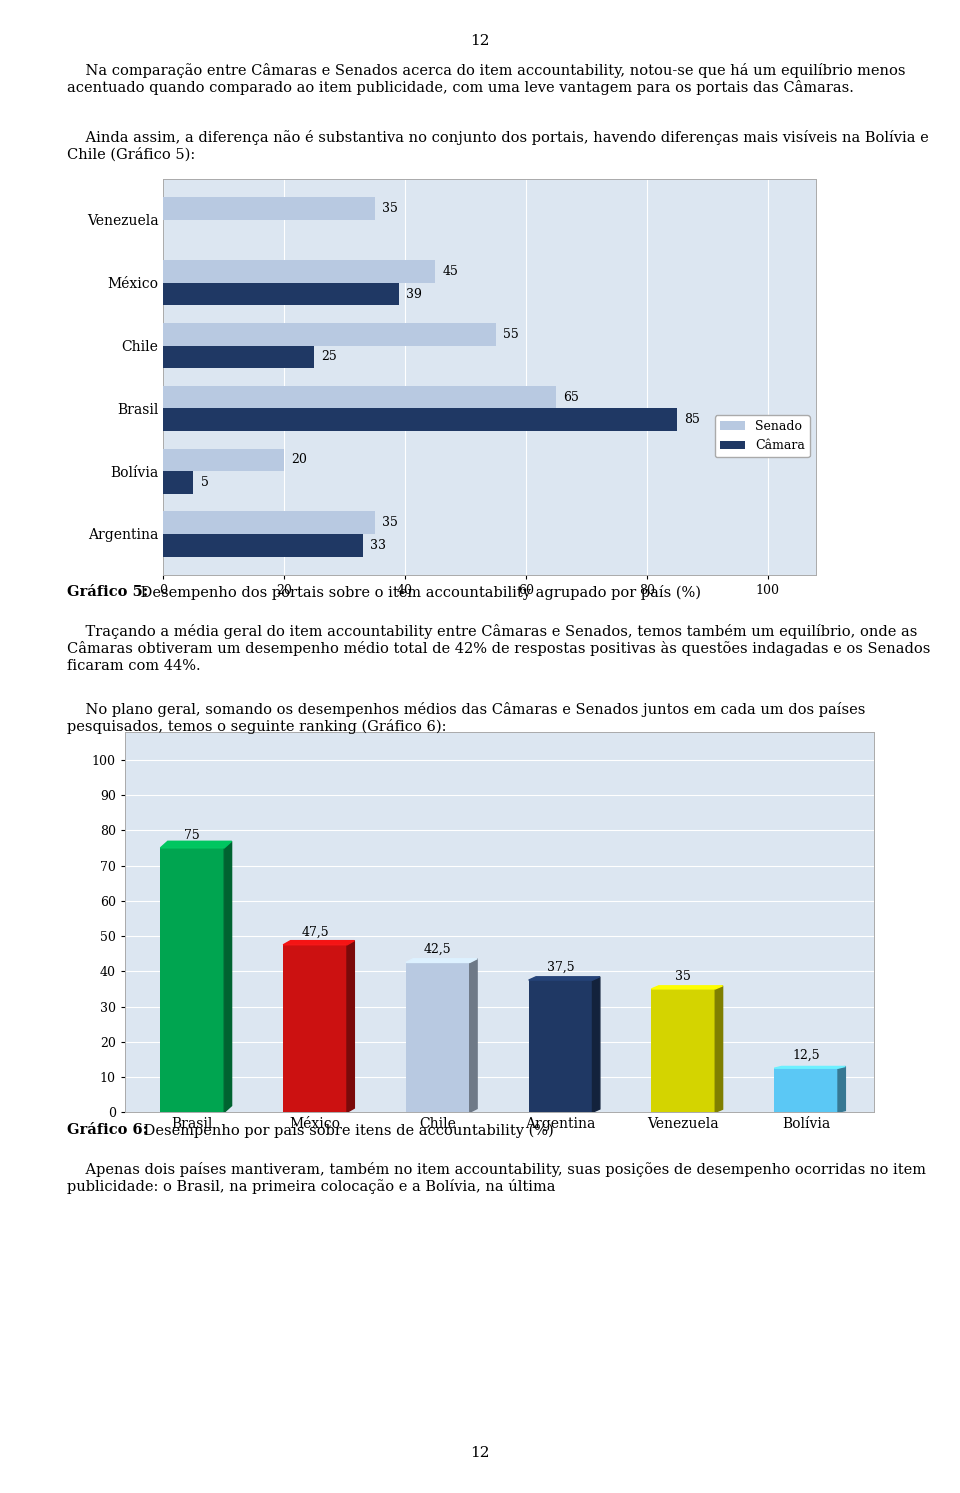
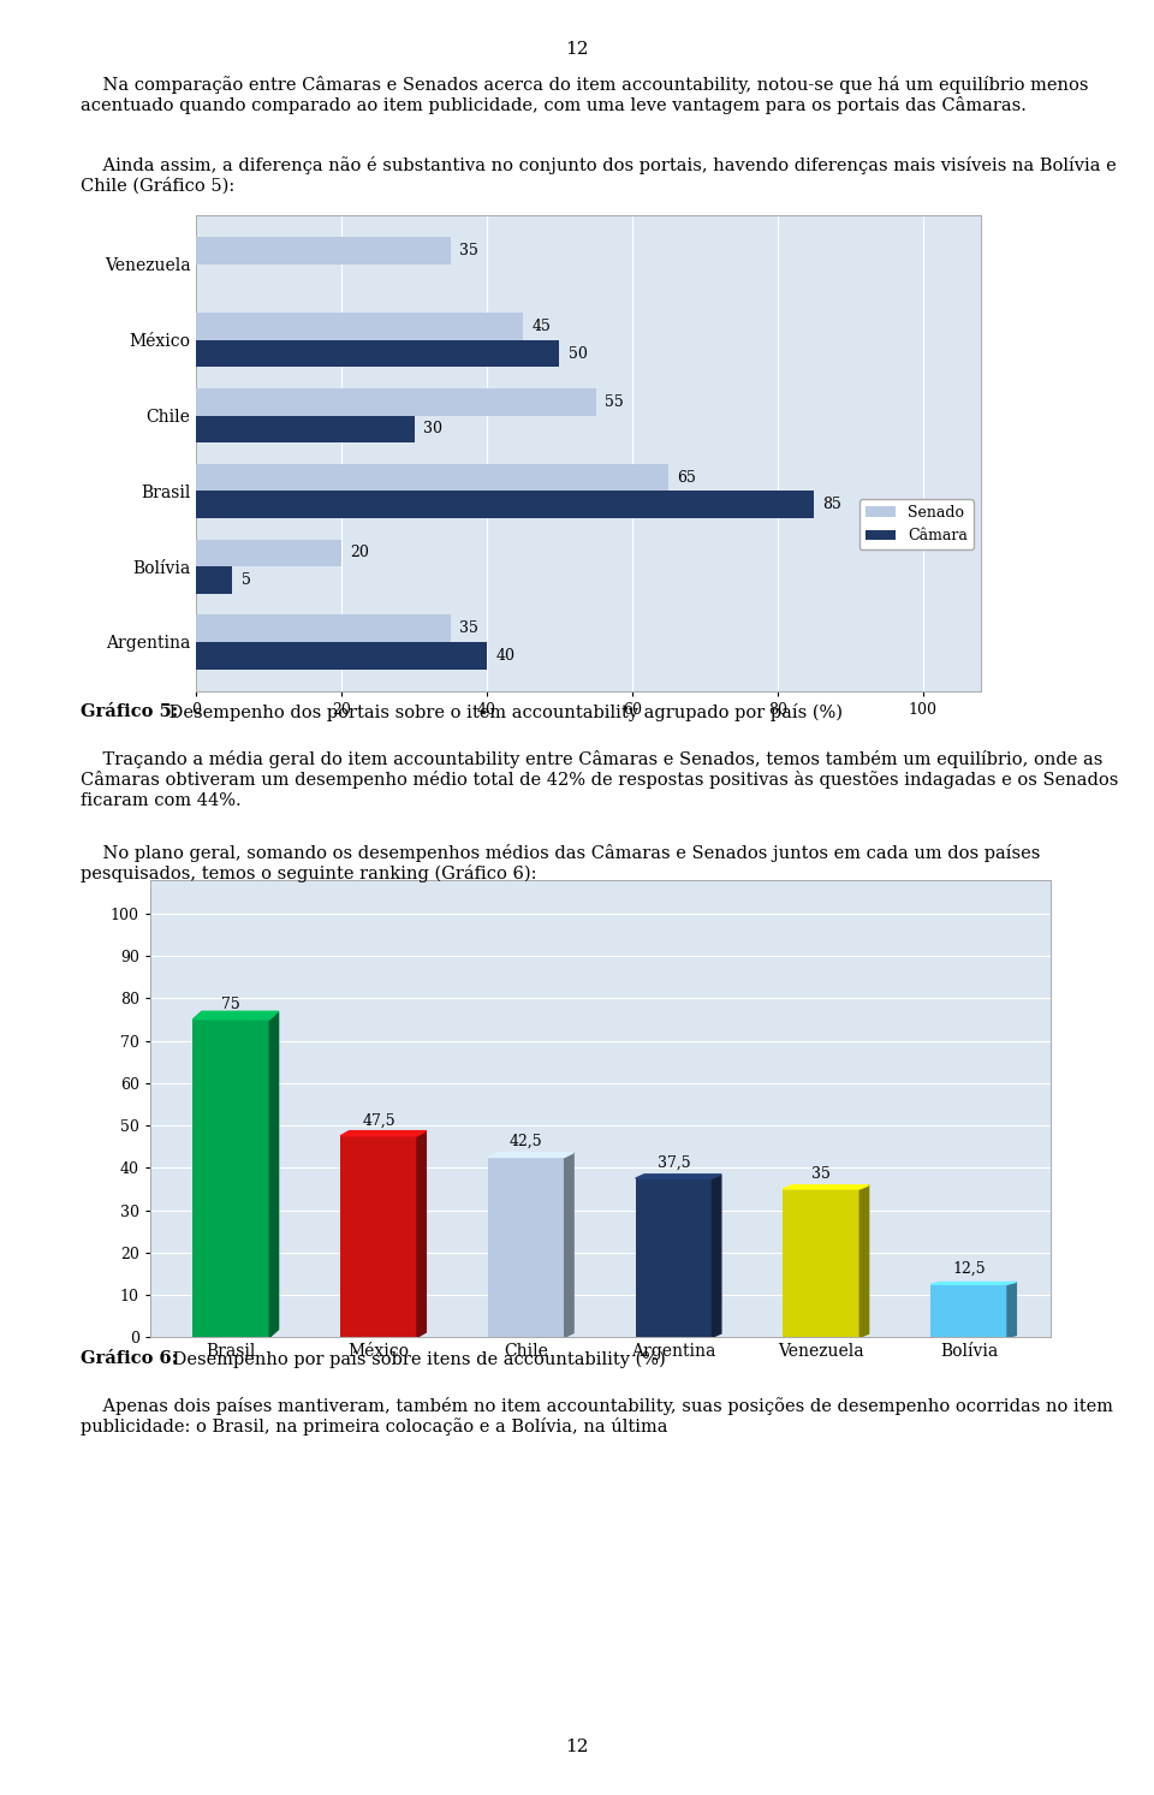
Câmara/México: 39 -> 50
Câmara/Chile: 25 -> 30
Câmara/Argentina: 33 -> 40
